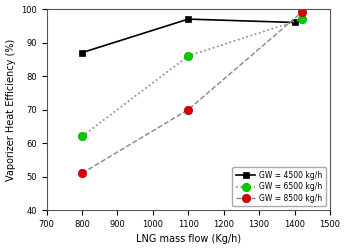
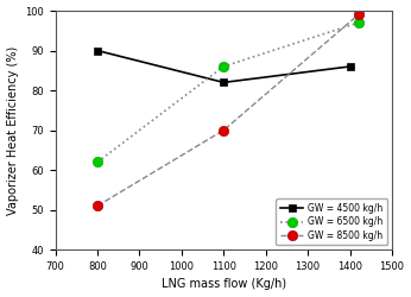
GW = 4500 kg/h/800: 87 -> 90
GW = 4500 kg/h/1100: 97 -> 82
GW = 4500 kg/h/1400: 96 -> 86
